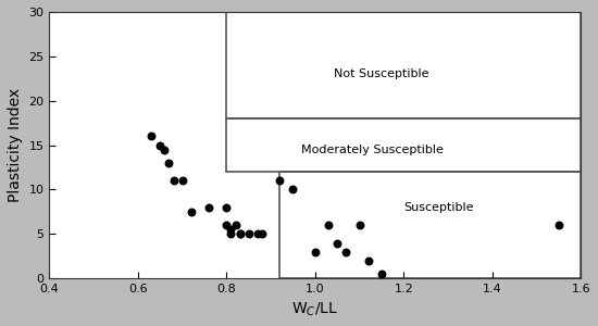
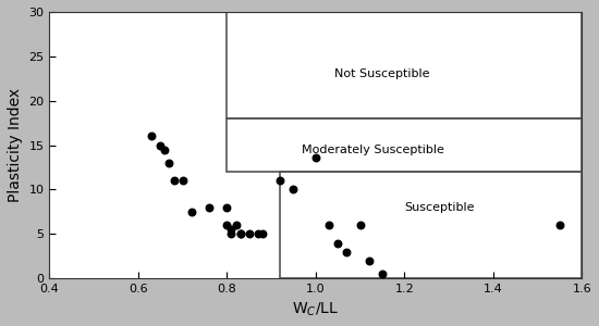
1.0: 3.0 -> 13.6
